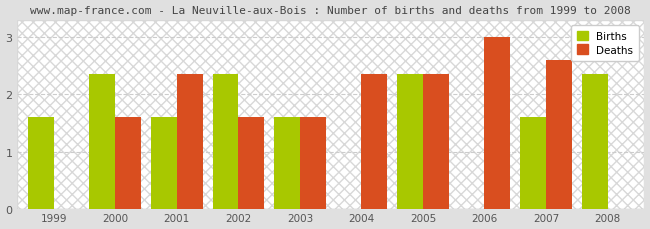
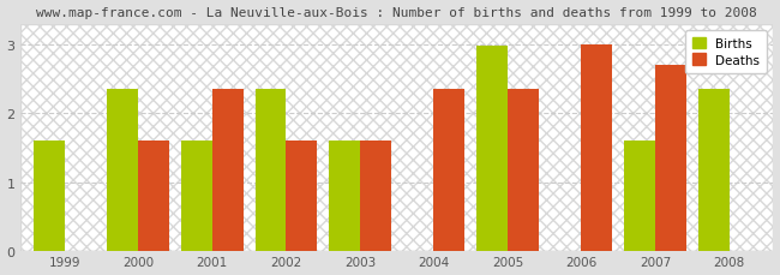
Births/2005: 2.35 -> 2.98
Deaths/2007: 2.60 -> 2.70
